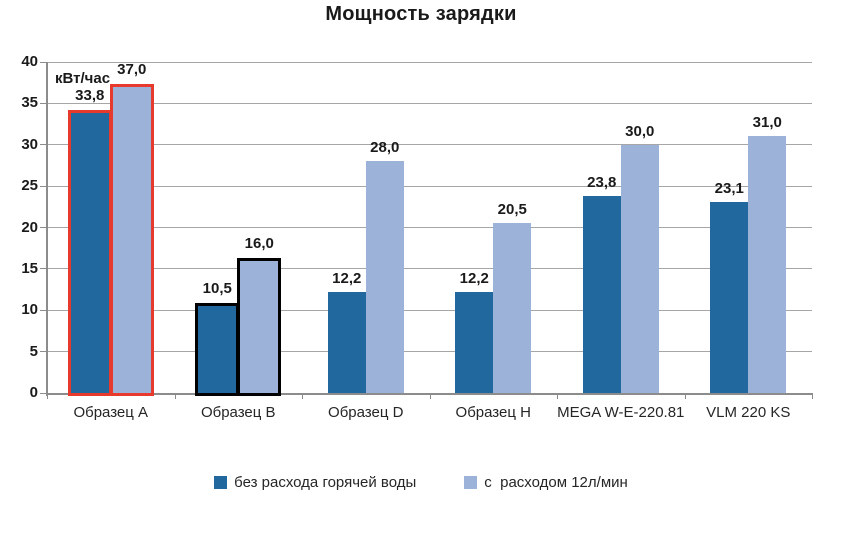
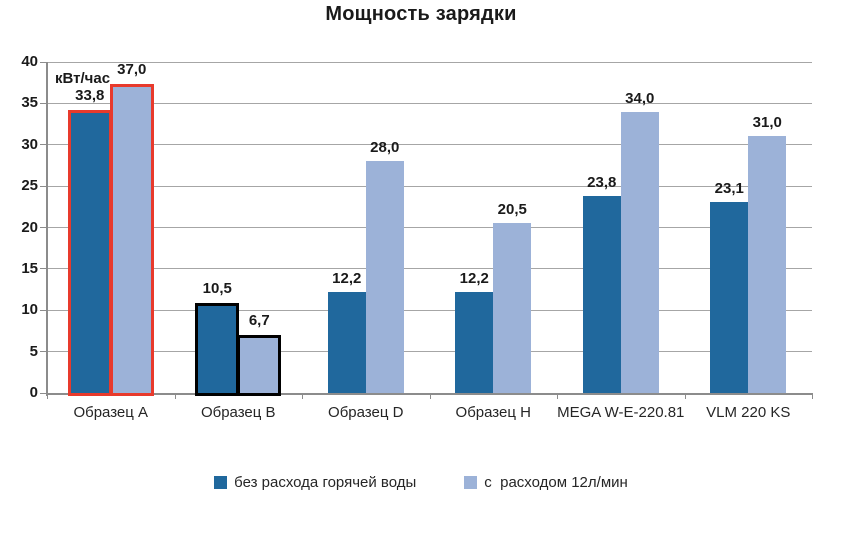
с расходом 12л/мин/Образец B: 16,0 -> 6,7
с расходом 12л/мин/MEGA W-E-220.81: 30,0 -> 34,0
